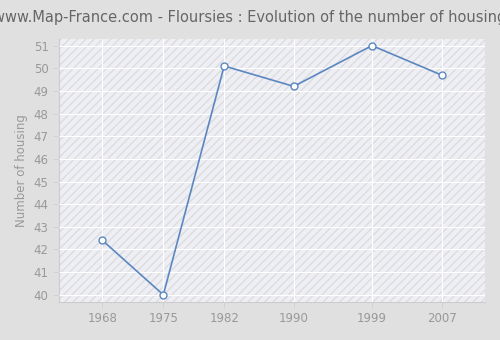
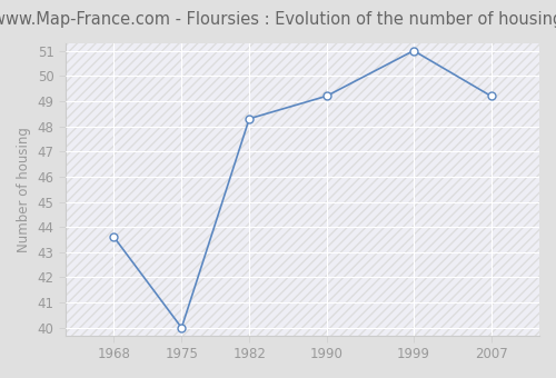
1968: 42.4 -> 43.6
1982: 50.1 -> 48.3
2007: 49.7 -> 49.2
